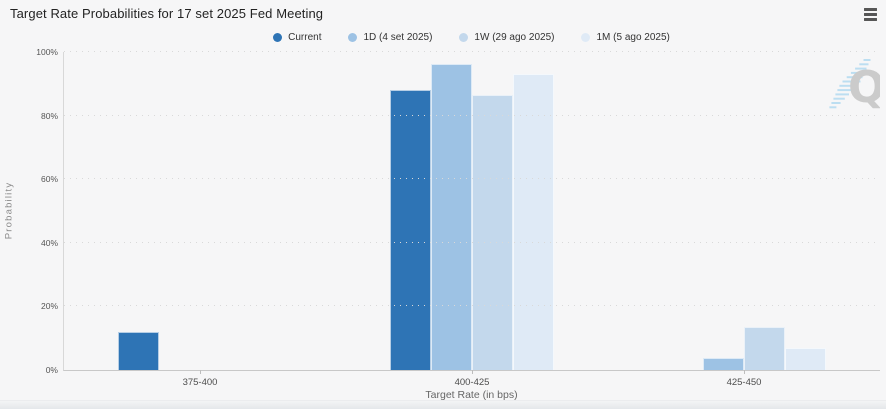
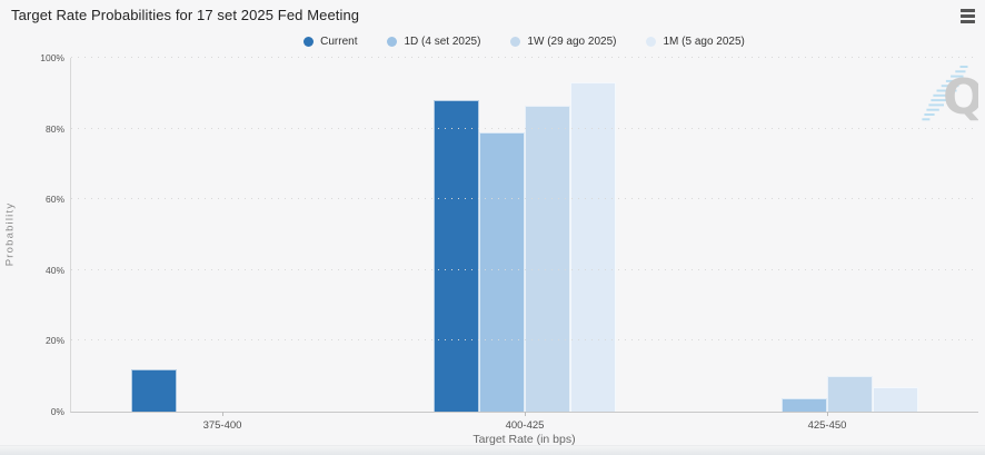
1D (4 set 2025)/400-425: 96% -> 79%
1W (29 ago 2025)/425-450: 14% -> 10%
